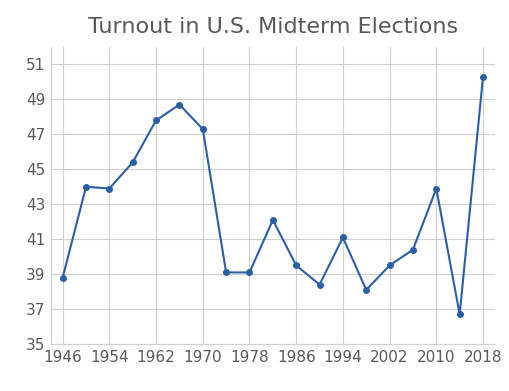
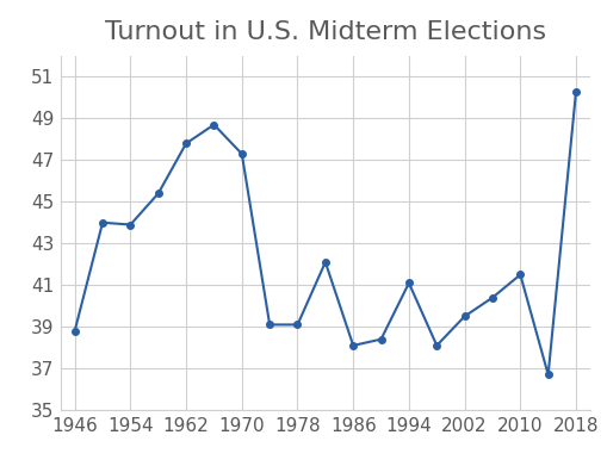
1986: 39.5 -> 38.1
2010: 43.9 -> 41.5
